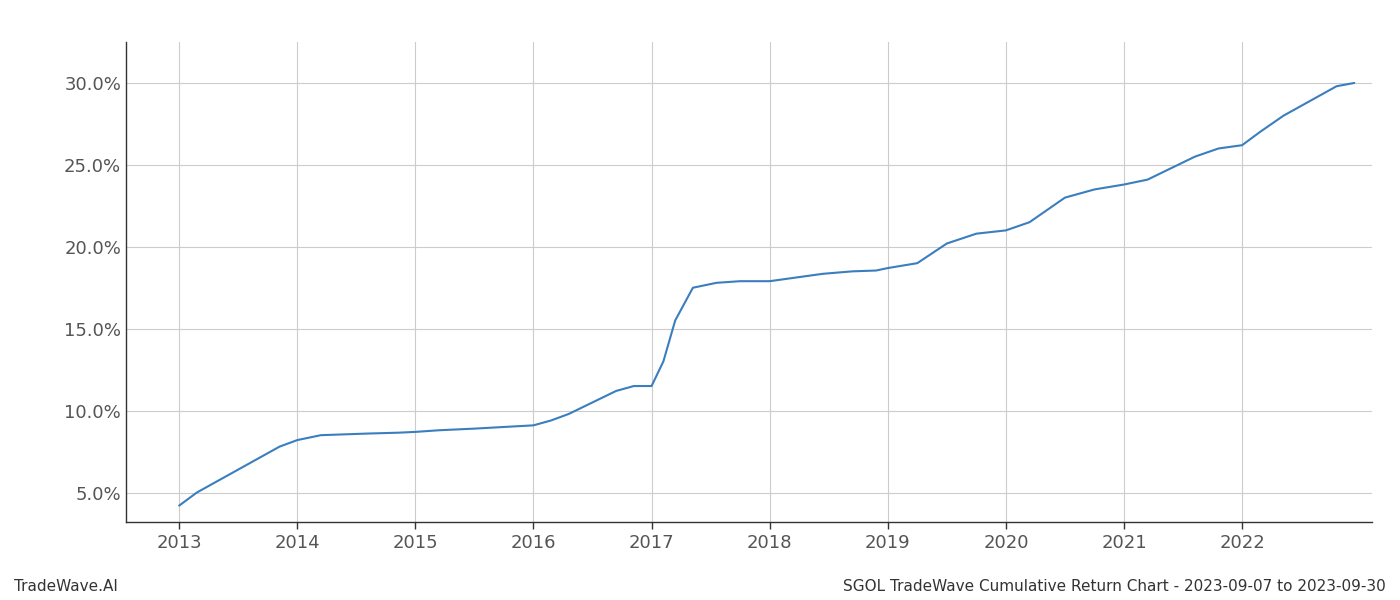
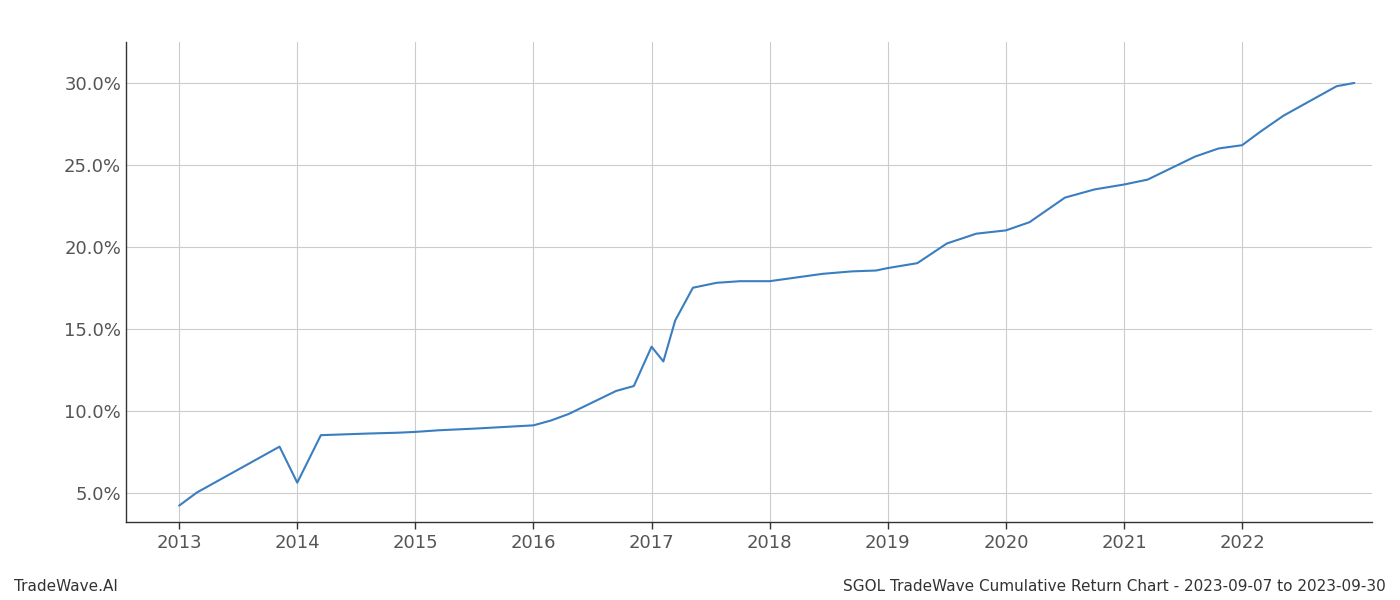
2014: 8.2% -> 5.6%
2017: 11.5% -> 13.9%
